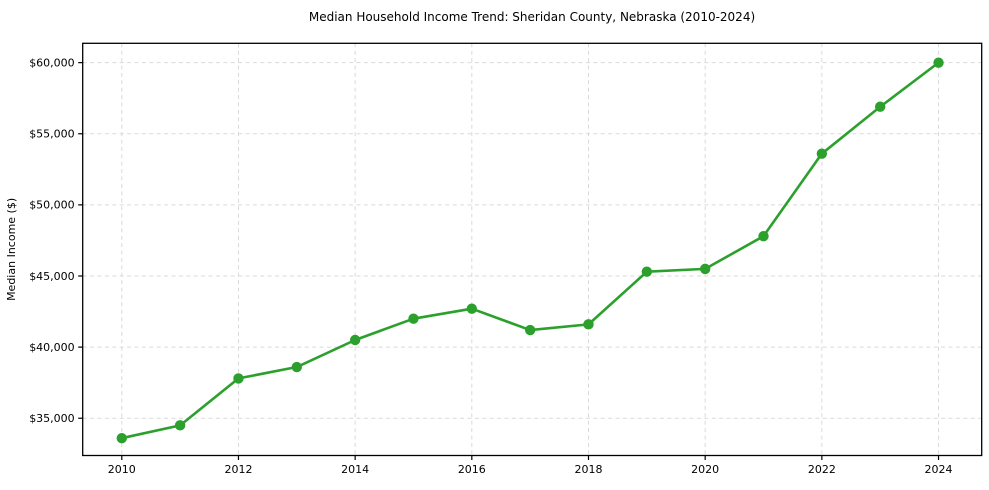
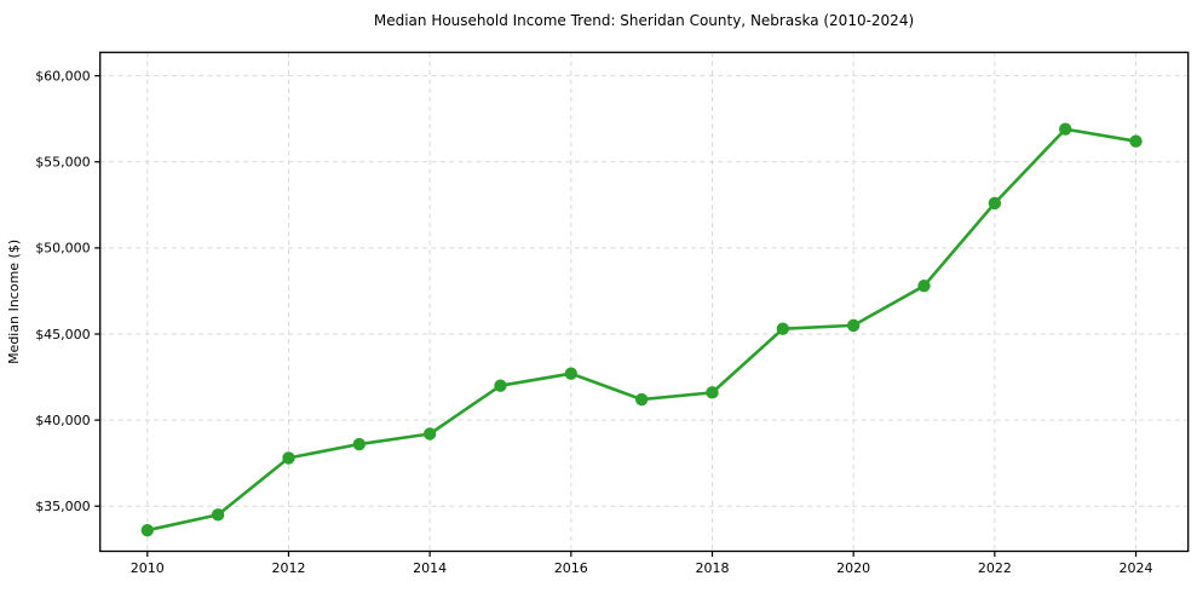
2014: $40500 -> $39200
2022: $53600 -> $52600
2024: $60000 -> $56200
